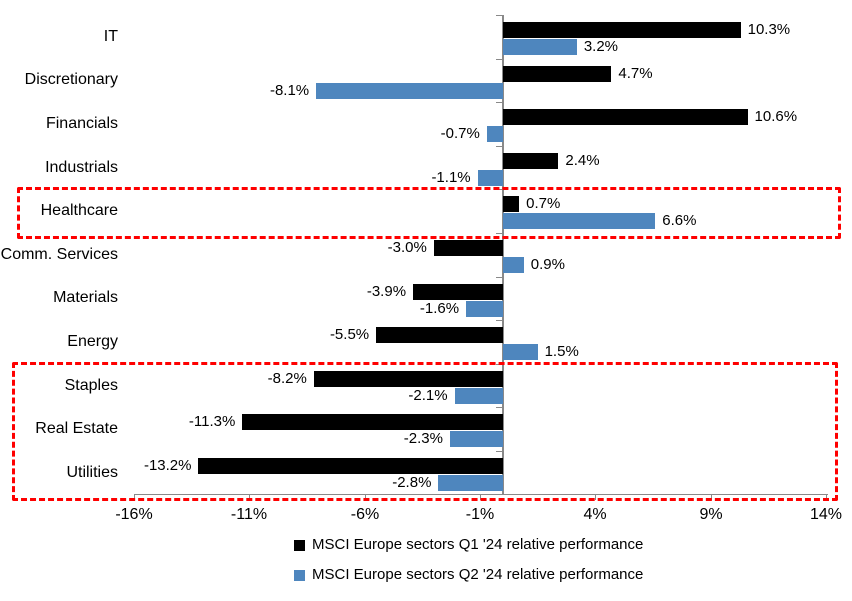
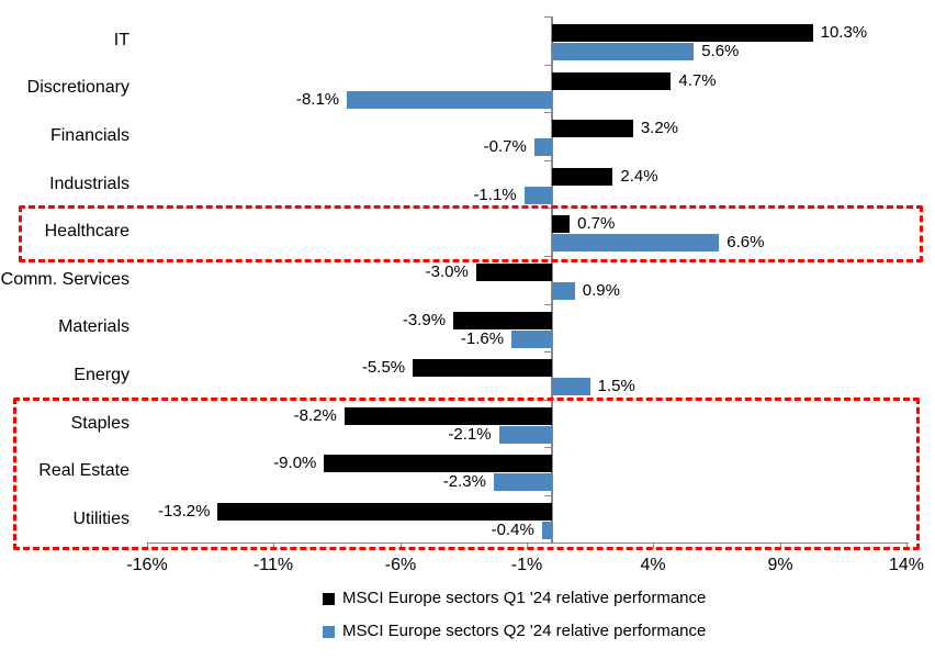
MSCI Europe sectors Q2 '24 relative performance/IT: 3.2% -> 5.6%
MSCI Europe sectors Q1 '24 relative performance/Financials: 10.6% -> 3.2%
MSCI Europe sectors Q1 '24 relative performance/Real Estate: -11.3% -> -9.0%
MSCI Europe sectors Q2 '24 relative performance/Utilities: -2.8% -> -0.4%
